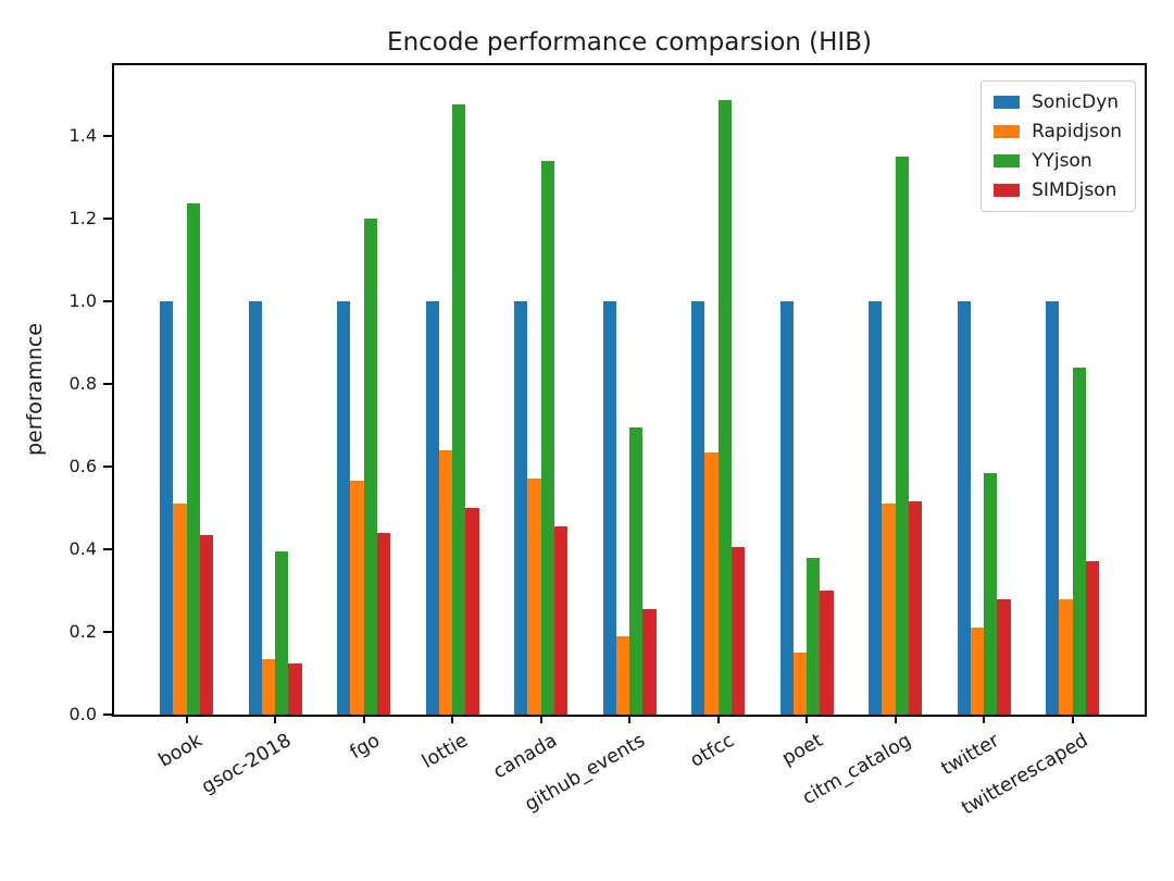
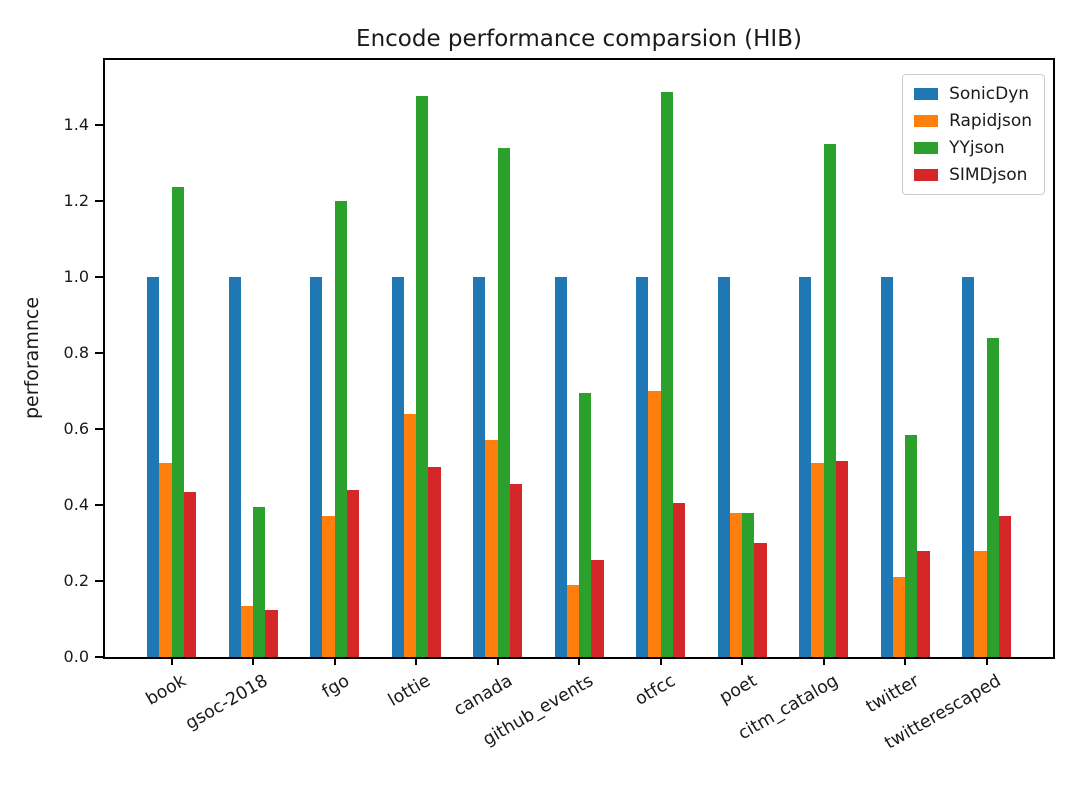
Rapidjson/fgo: 0.56 -> 0.37
Rapidjson/otfcc: 0.64 -> 0.70
Rapidjson/poet: 0.15 -> 0.38
